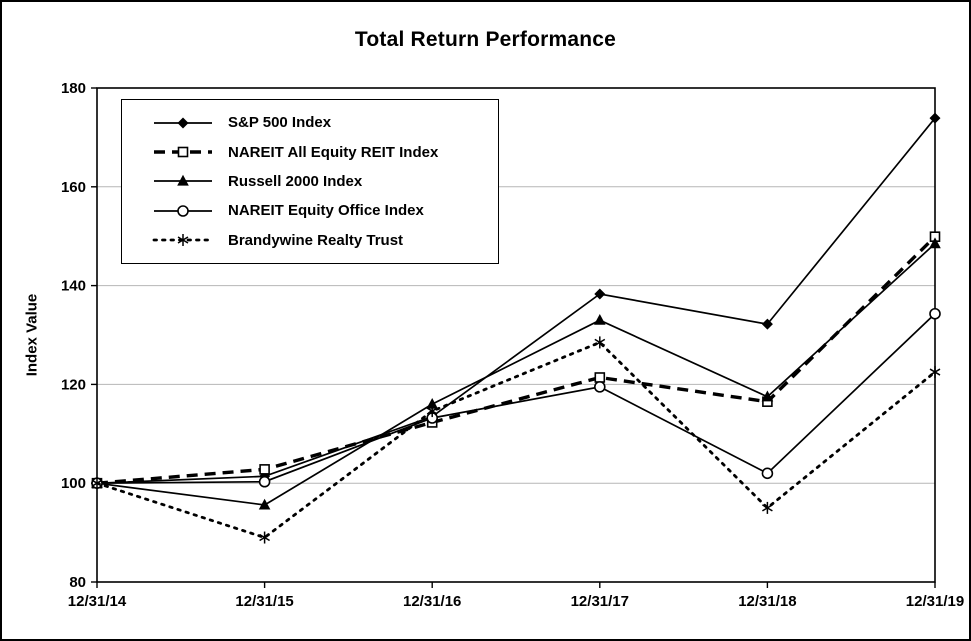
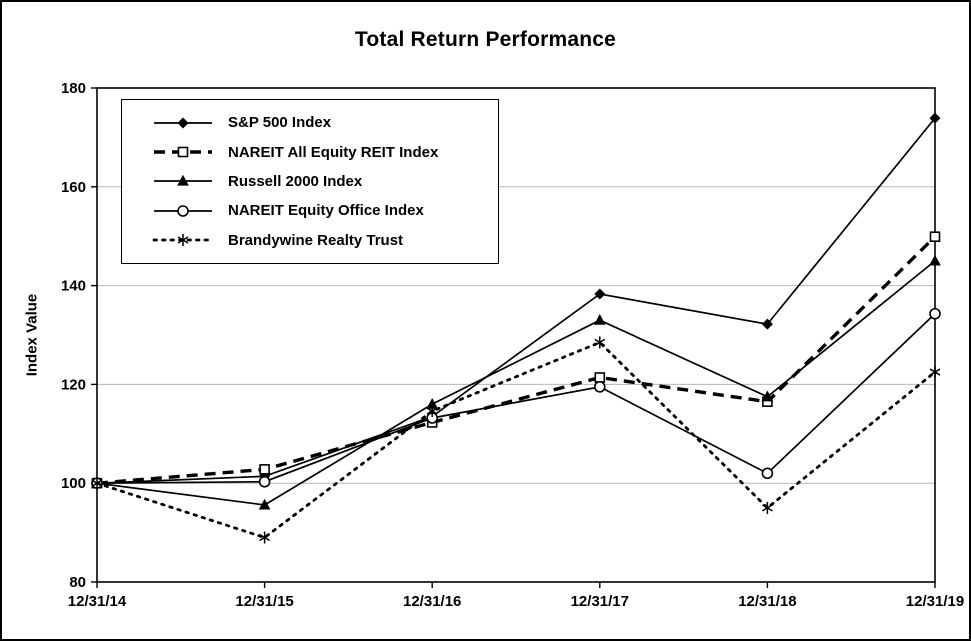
Russell 2000 Index/12/31/19: 148 -> 145
